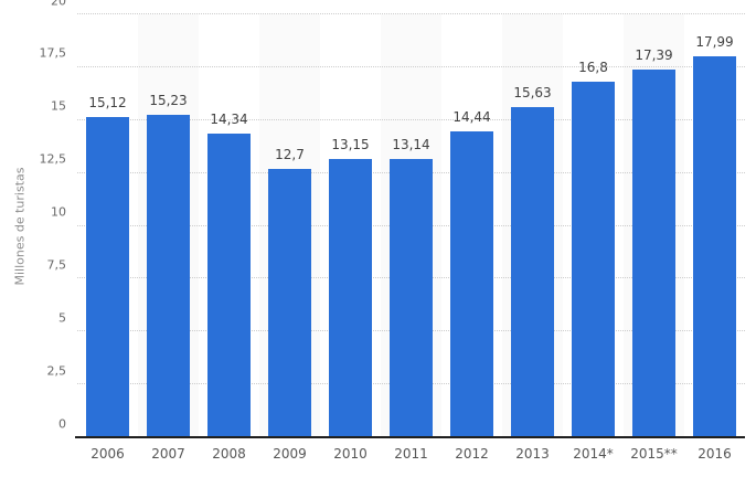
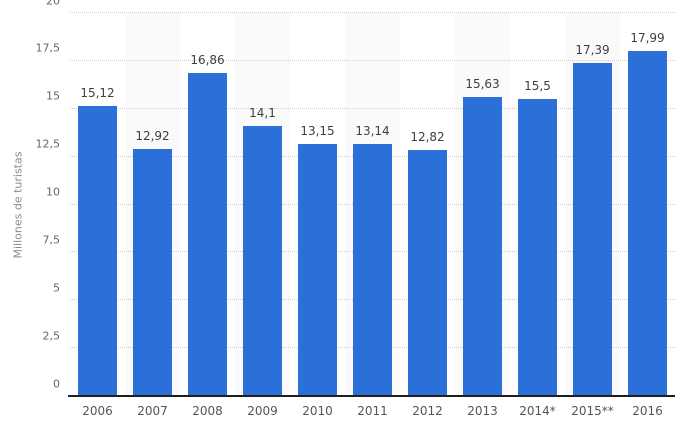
2007: 15,23 -> 12,92
2008: 14,34 -> 16,86
2009: 12,7 -> 14,1
2012: 14,44 -> 12,82
2014*: 16,8 -> 15,5
